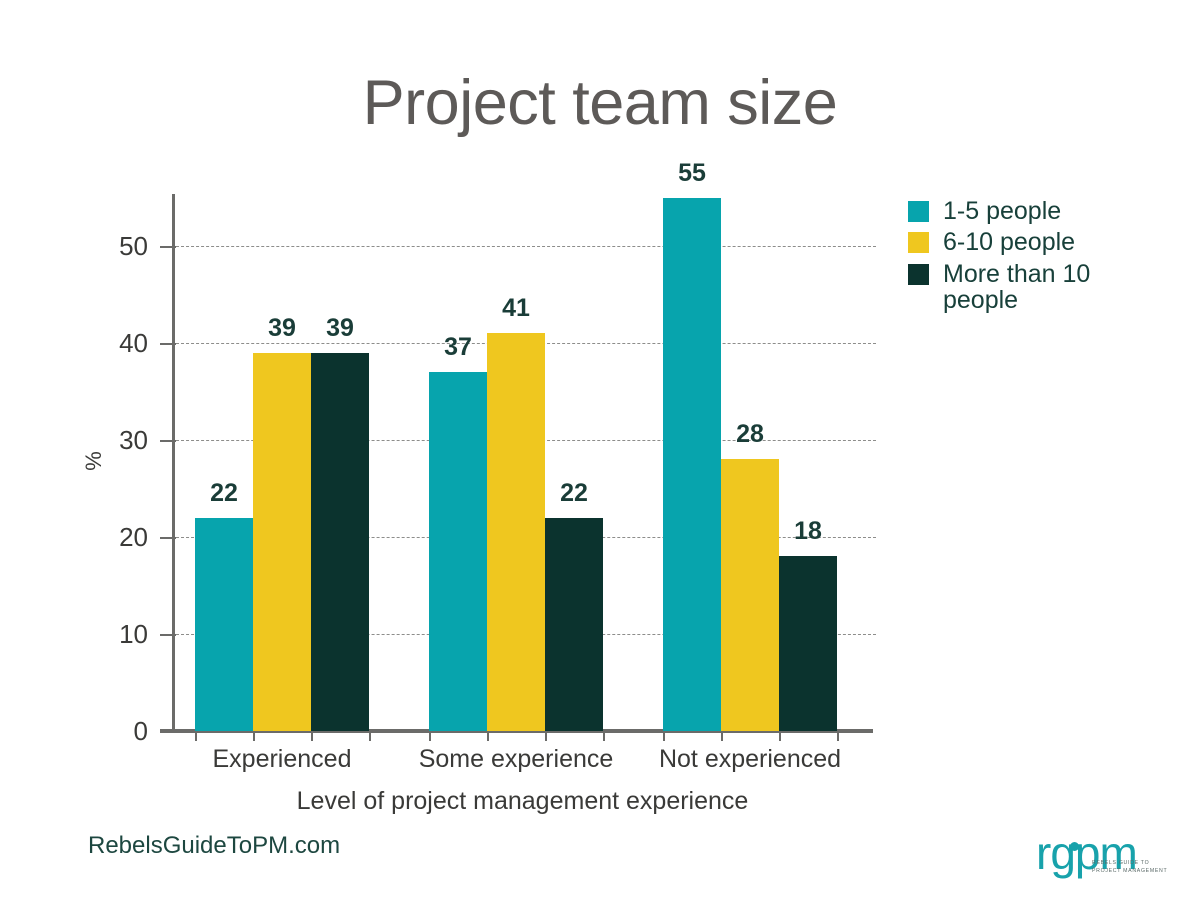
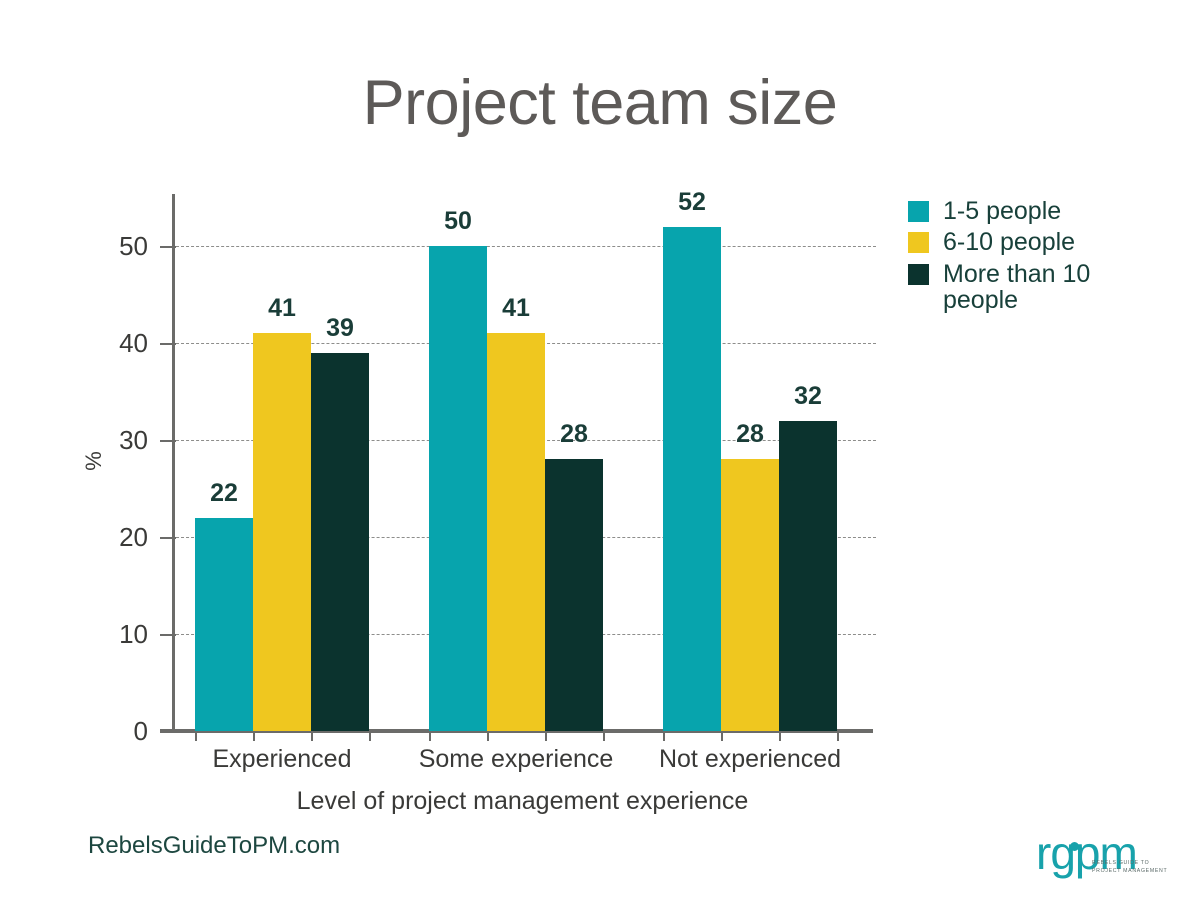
6-10 people/Experienced: 39 -> 41
1-5 people/Some experience: 37 -> 50
More than 10 people/Some experience: 22 -> 28
1-5 people/Not experienced: 55 -> 52
More than 10 people/Not experienced: 18 -> 32
